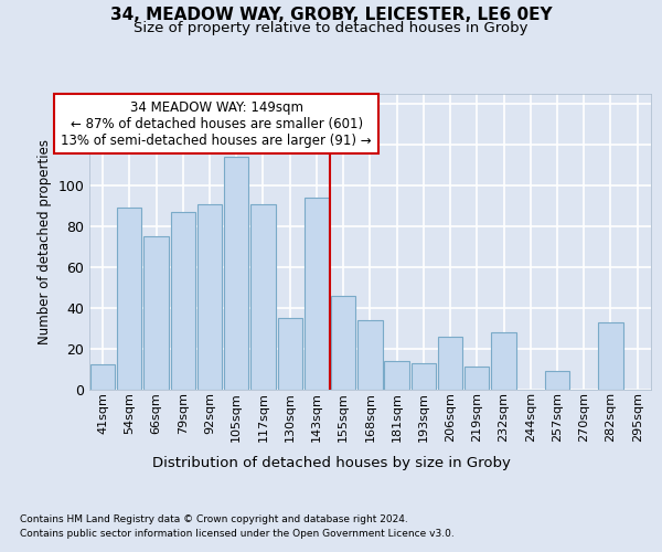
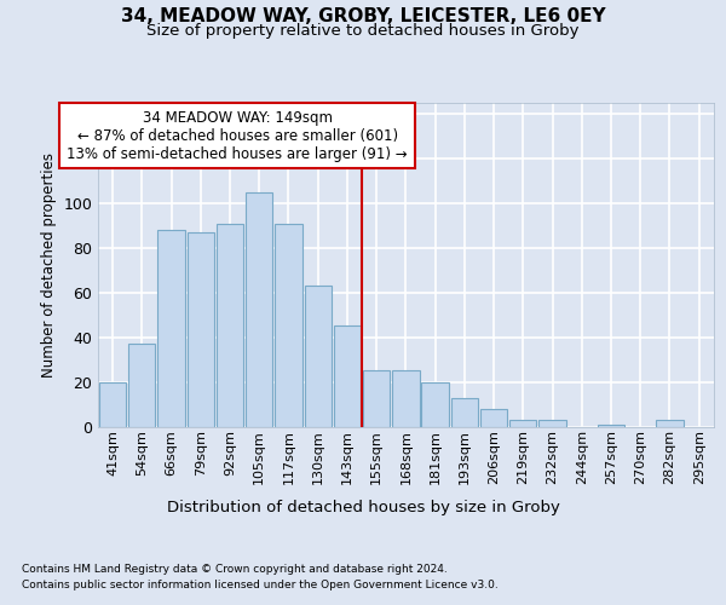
41sqm: 12 -> 20
54sqm: 89 -> 37
66sqm: 75 -> 88
105sqm: 114 -> 105
130sqm: 35 -> 63
143sqm: 94 -> 45
155sqm: 46 -> 25
168sqm: 34 -> 25
181sqm: 14 -> 20
206sqm: 26 -> 8
219sqm: 11 -> 3
232sqm: 28 -> 3
257sqm: 9 -> 1
282sqm: 33 -> 3
